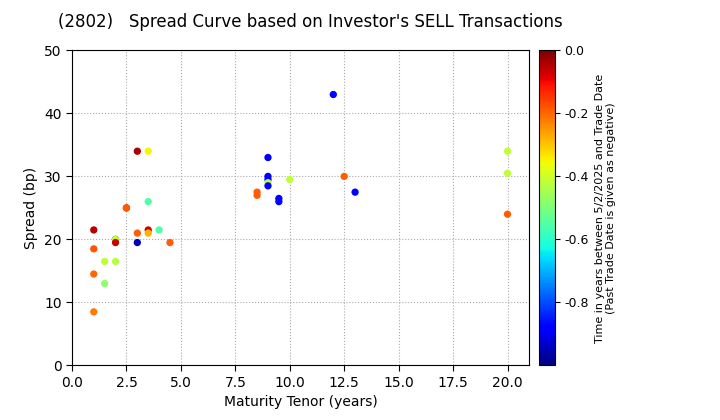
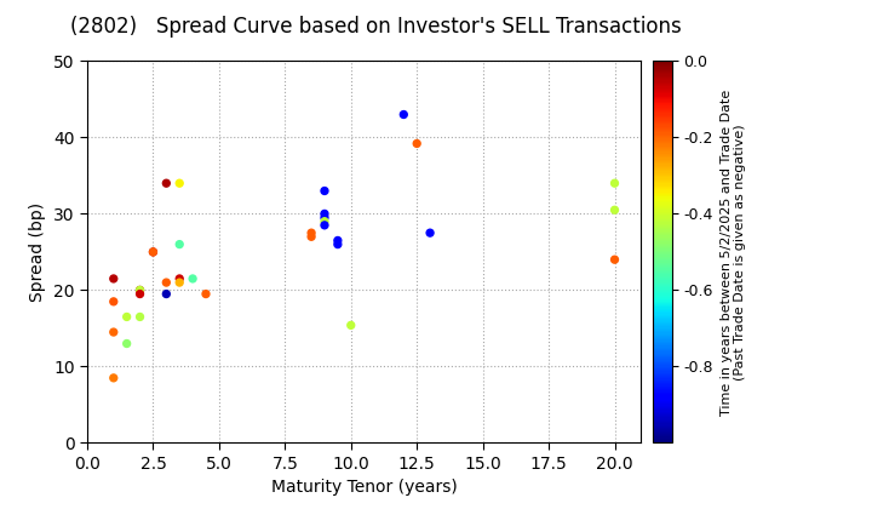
10.0: 29.5 -> 15.4
12.5: 30.0 -> 39.2
